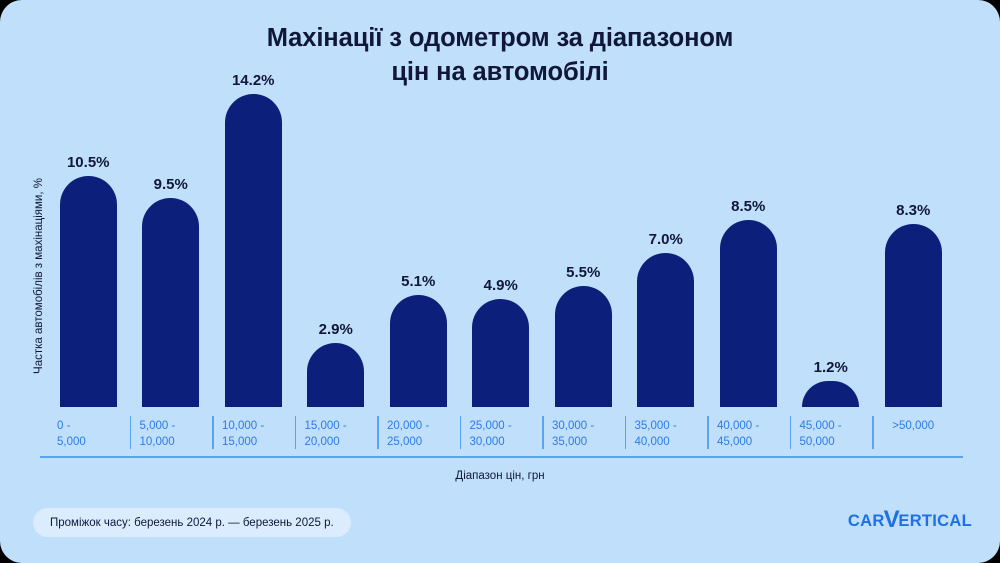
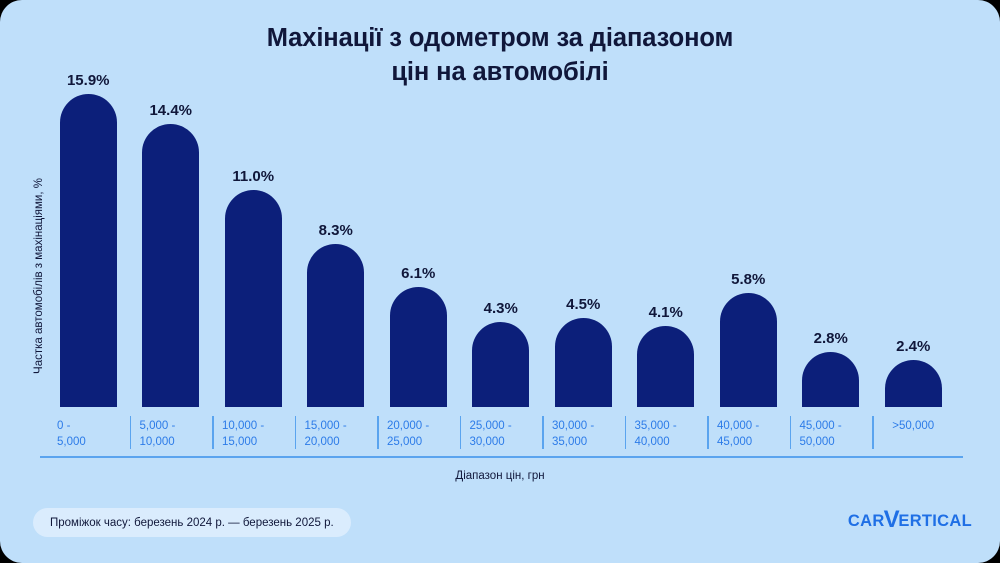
0 - 5,000: 10.5% -> 15.9%
5,000 - 10,000: 9.5% -> 14.4%
10,000 - 15,000: 14.2% -> 11.0%
15,000 - 20,000: 2.9% -> 8.3%
20,000 - 25,000: 5.1% -> 6.1%
25,000 - 30,000: 4.9% -> 4.3%
30,000 - 35,000: 5.5% -> 4.5%
35,000 - 40,000: 7.0% -> 4.1%
40,000 - 45,000: 8.5% -> 5.8%
45,000 - 50,000: 1.2% -> 2.8%
>50,000: 8.3% -> 2.4%
